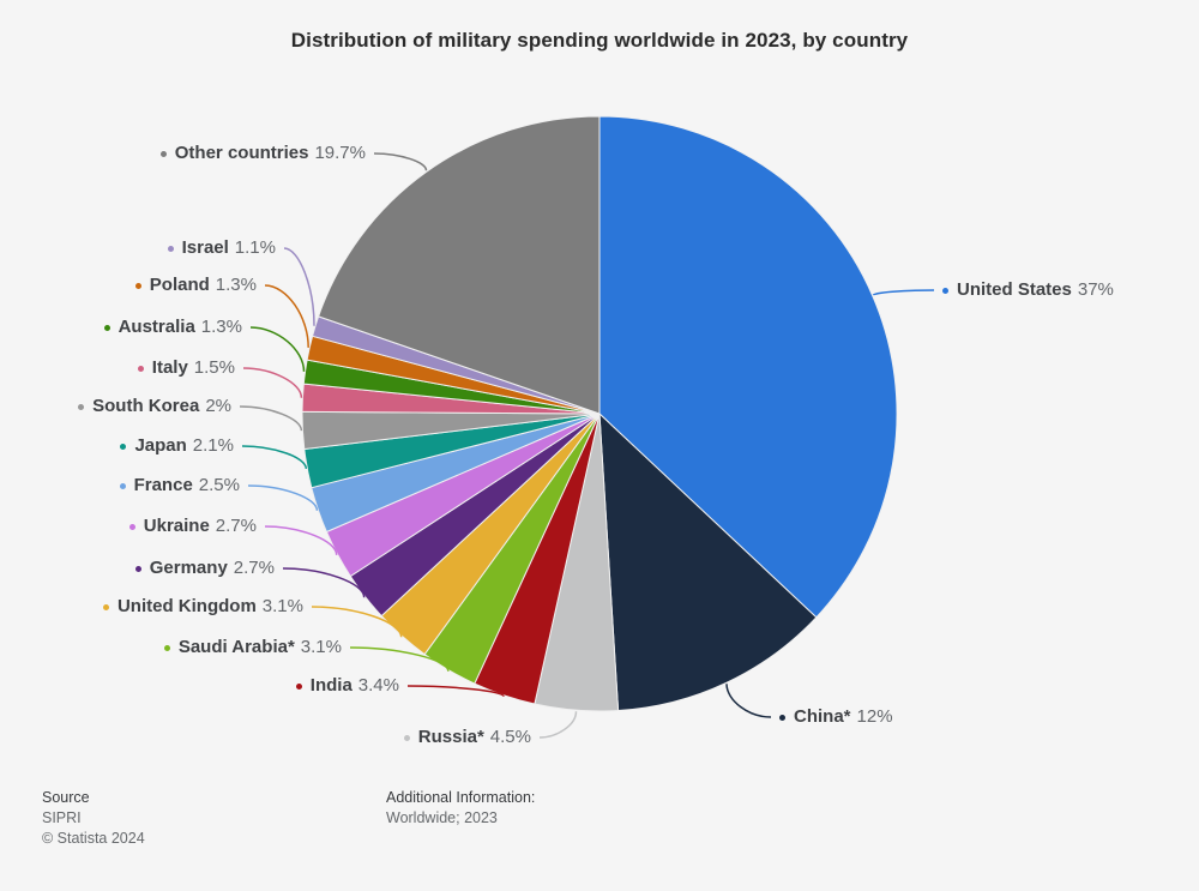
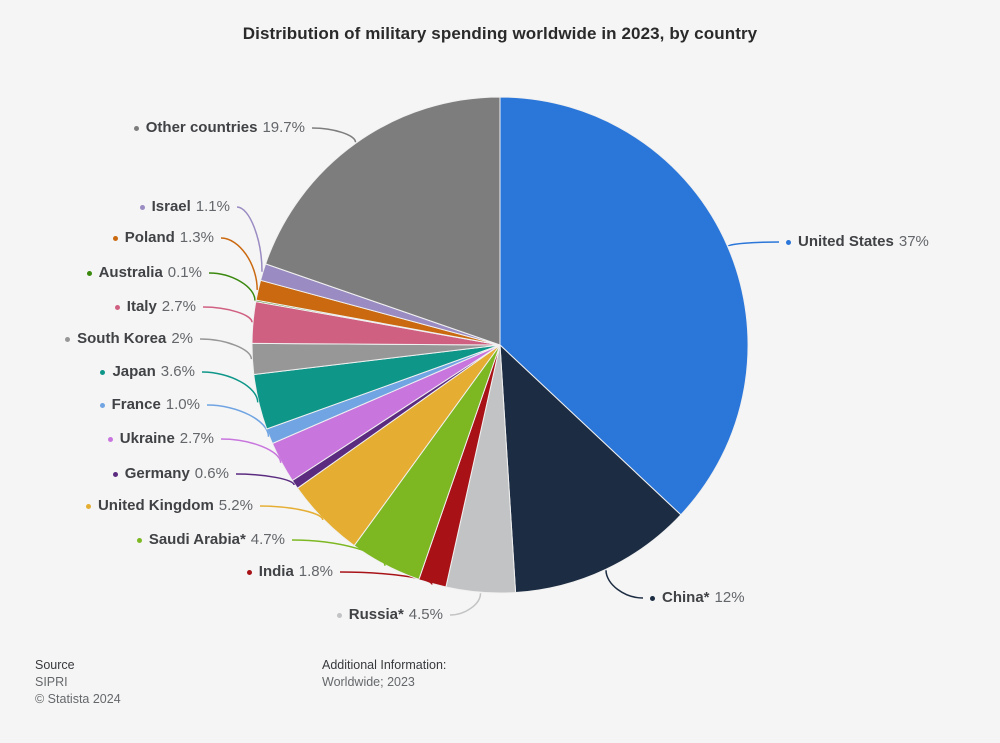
India: 3.4% -> 1.8%
Saudi Arabia*: 3.1% -> 4.7%
United Kingdom: 3.1% -> 5.2%
Germany: 2.7% -> 0.6%
France: 2.5% -> 1.0%
Japan: 2.1% -> 3.6%
Italy: 1.5% -> 2.7%
Australia: 1.3% -> 0.1%
